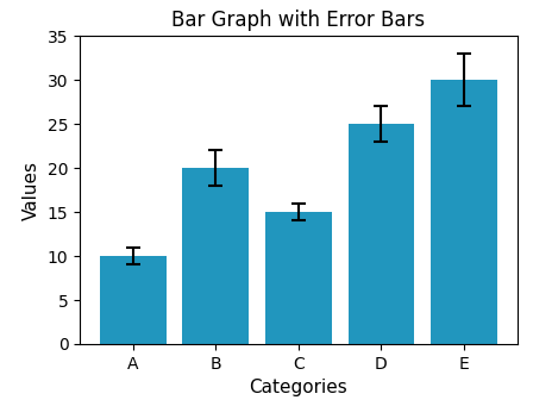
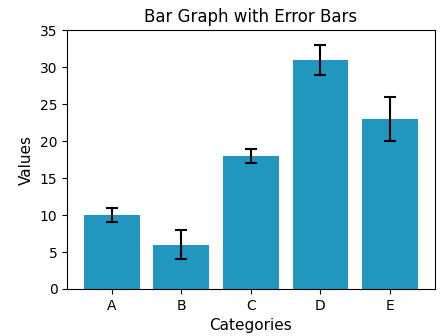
B: 20 -> 6
C: 15 -> 18
D: 25 -> 31
E: 30 -> 23
